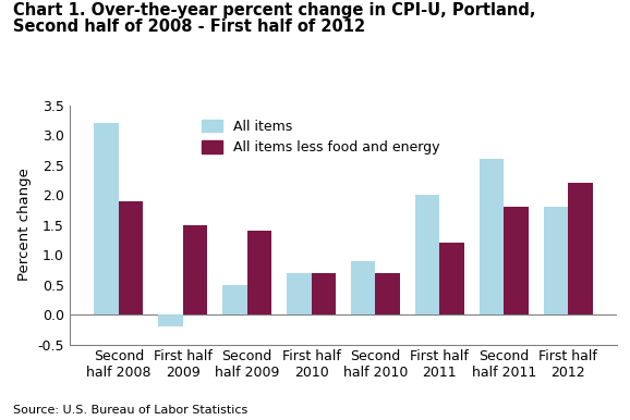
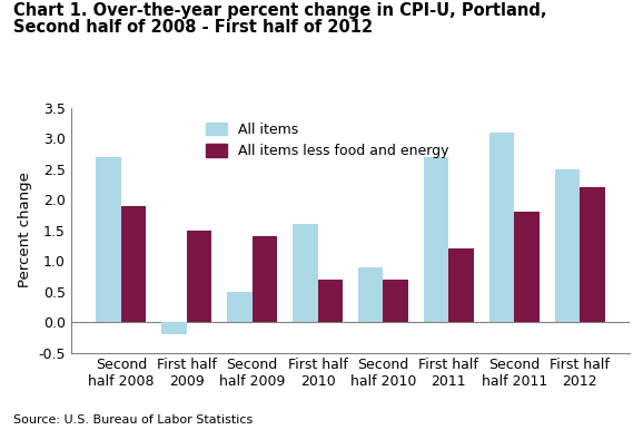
All items/Second half 2008: 3.2 -> 2.7
All items/First half 2010: 0.7 -> 1.6
All items/First half 2011: 2.0 -> 2.7
All items/Second half 2011: 2.6 -> 3.1
All items/First half 2012: 1.8 -> 2.5
